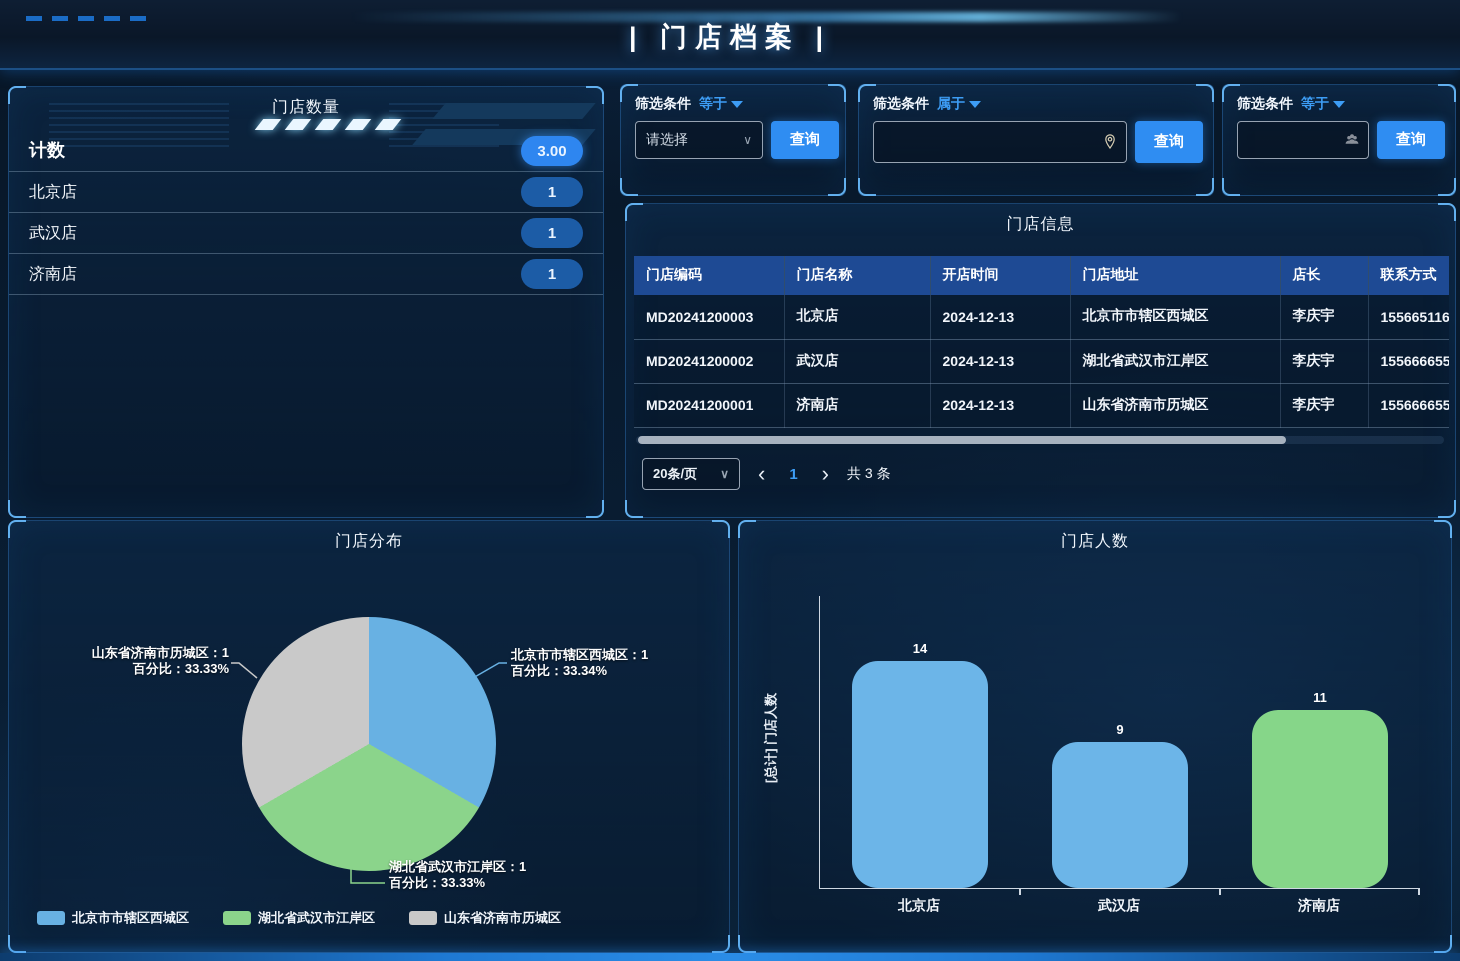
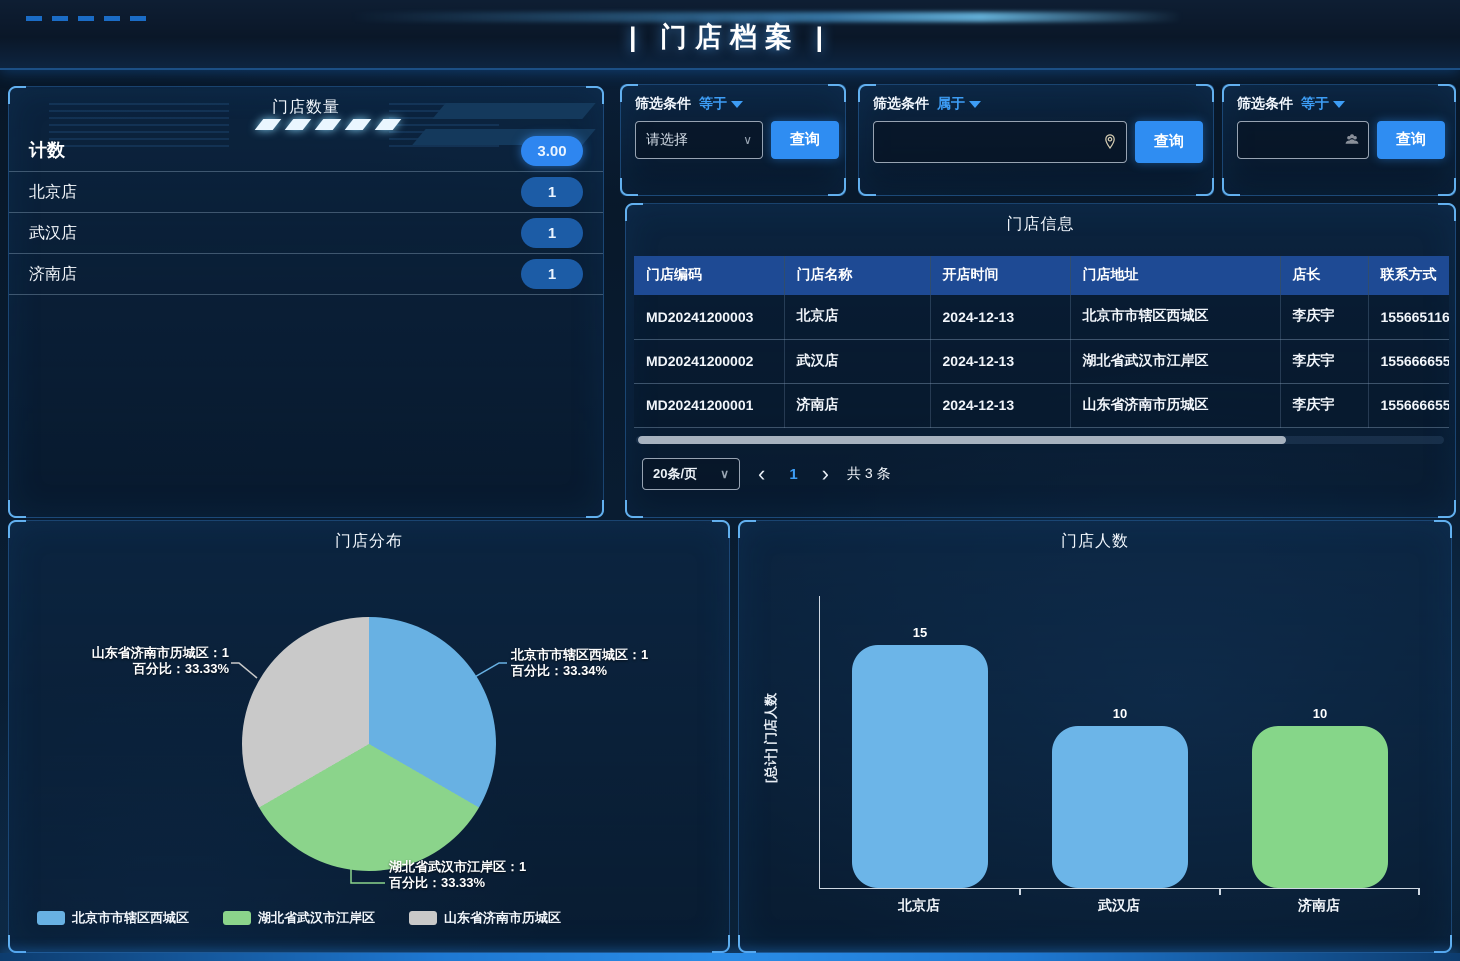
门店人数/北京店: 14 -> 15
门店人数/武汉店: 9 -> 10
门店人数/济南店: 11 -> 10
